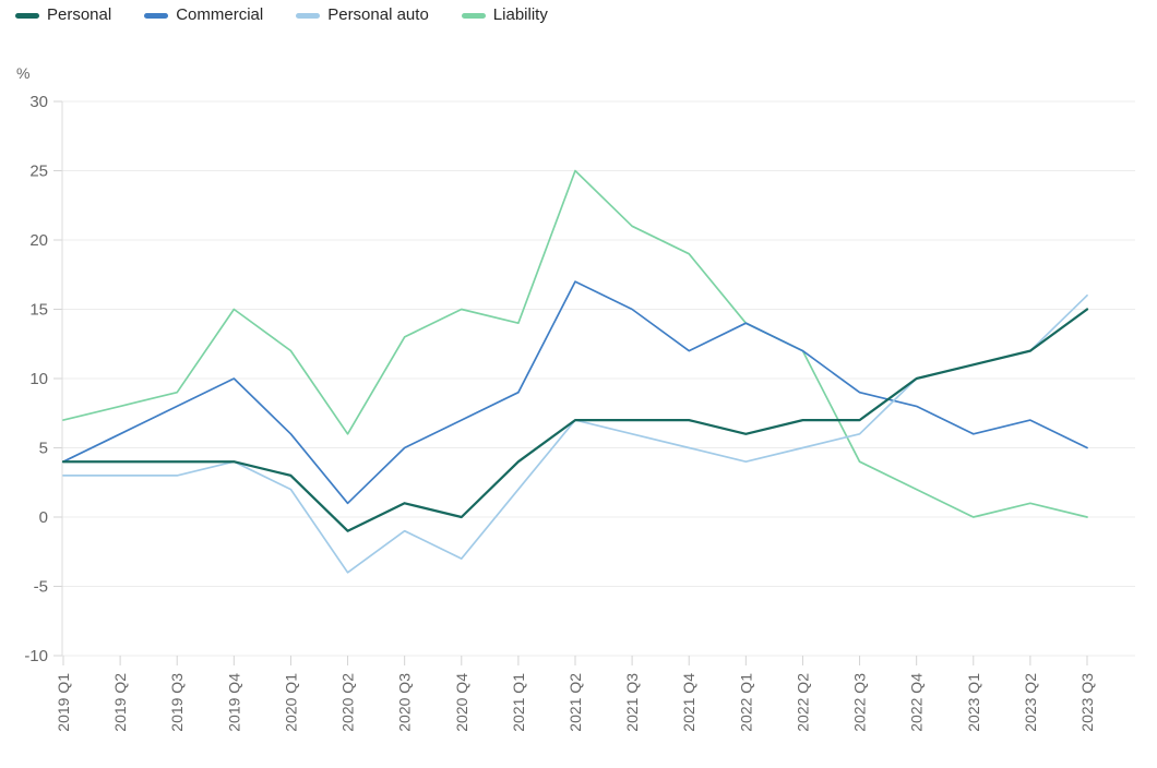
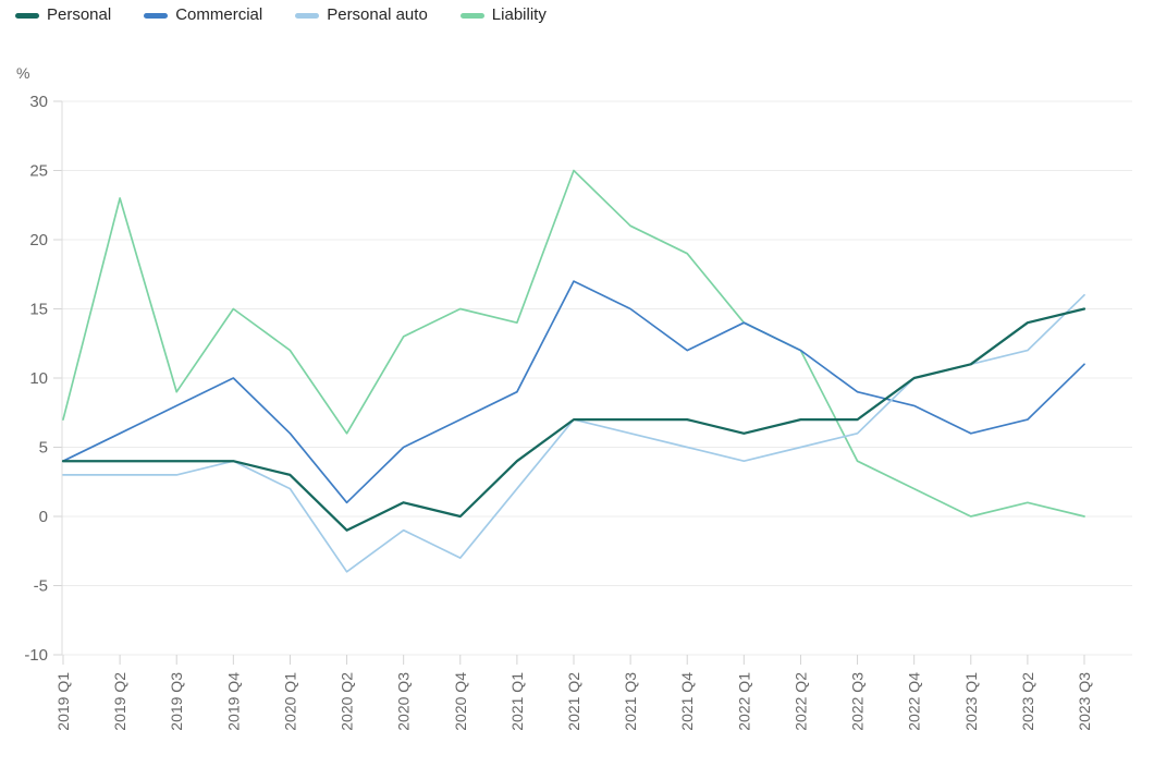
Liability/2019 Q2: 8 -> 23
Personal/2023 Q2: 12 -> 14
Commercial/2023 Q3: 5 -> 11
